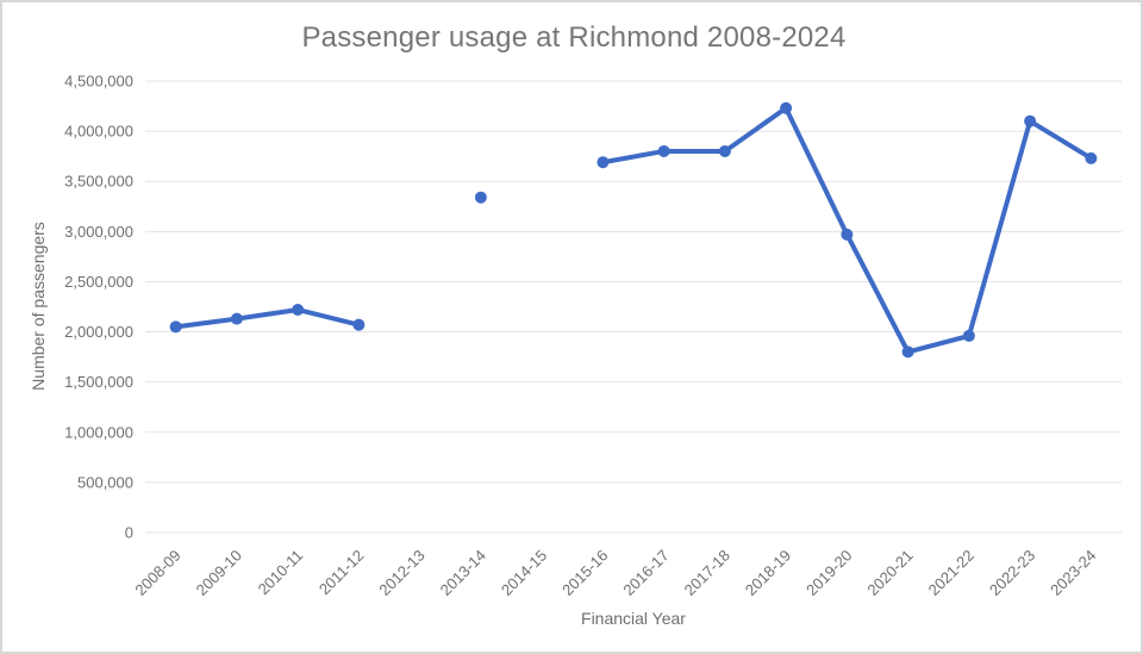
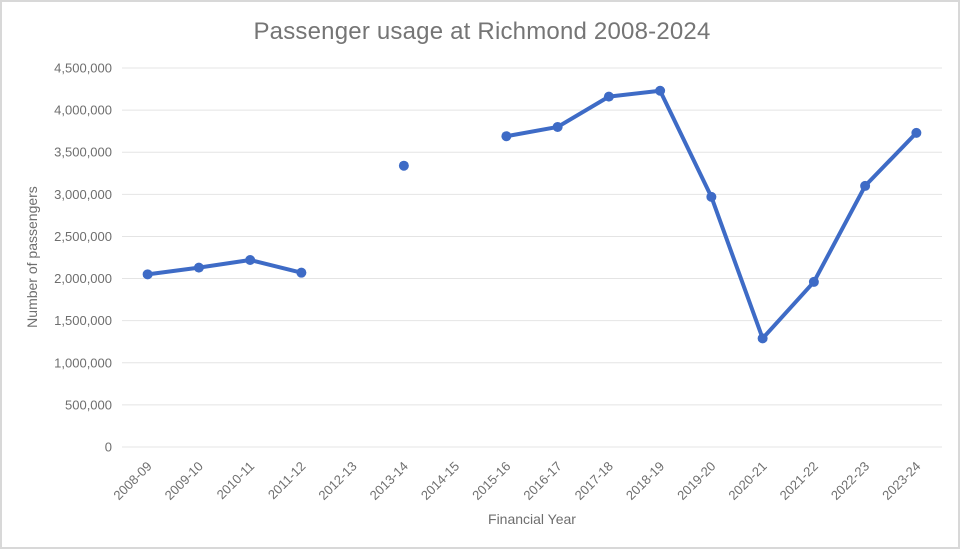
2017-18: 3800000 -> 4200000
2020-21: 1800000 -> 1300000
2022-23: 4100000 -> 3100000
